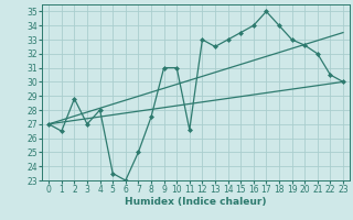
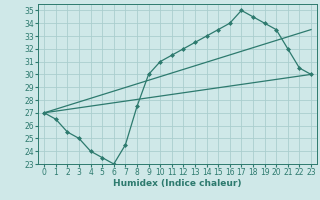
2: 28.8 -> 25.5
3: 27.0 -> 25.0
4: 28.0 -> 24.0
7: 25.0 -> 24.5
9: 31.0 -> 30.0
11: 26.6 -> 31.5
12: 33.0 -> 32.0
18: 34.0 -> 34.5
19: 33.0 -> 34.0
20: 32.6 -> 33.5
